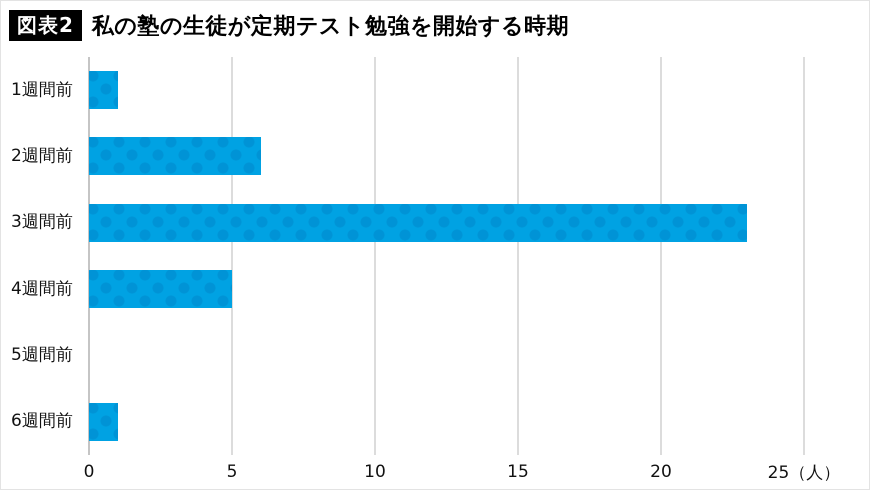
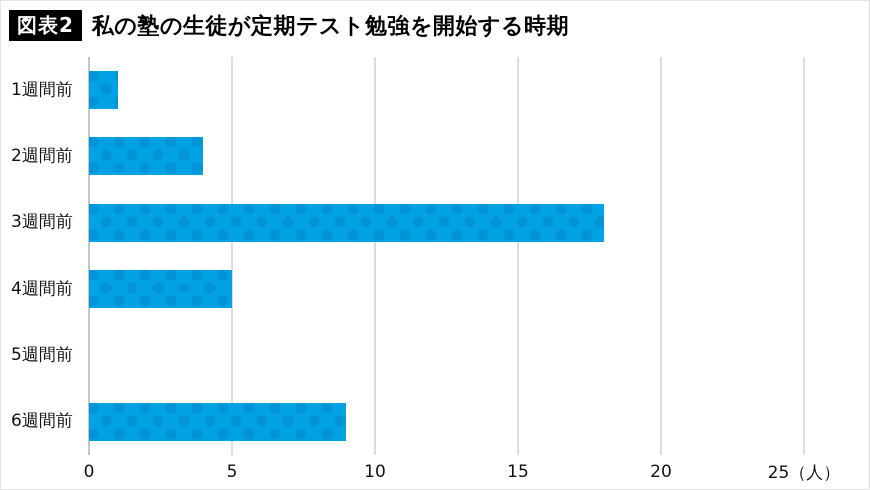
2週間前: 6 -> 4
3週間前: 23 -> 18
6週間前: 1 -> 9
